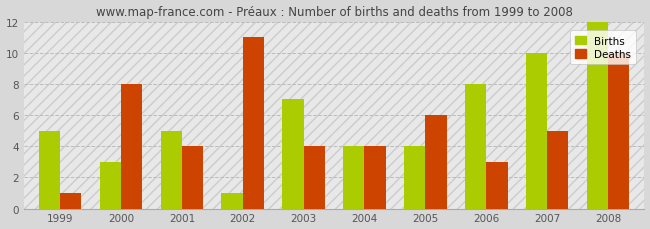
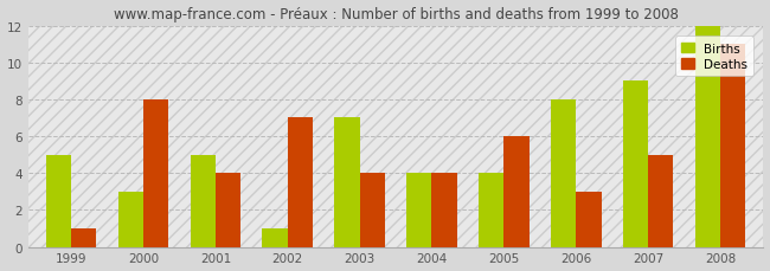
Deaths/2002: 11 -> 7
Births/2007: 10 -> 9
Deaths/2008: 10 -> 11
